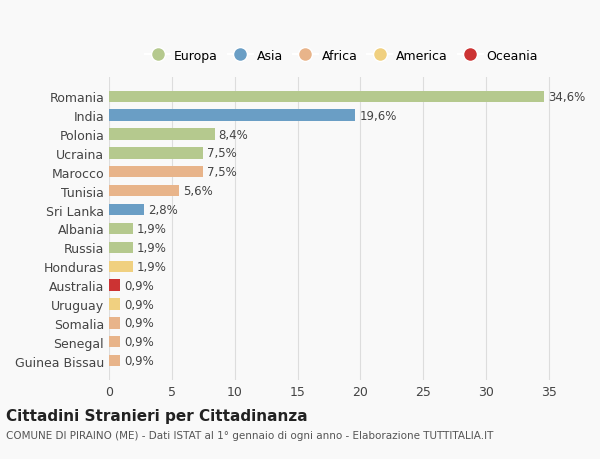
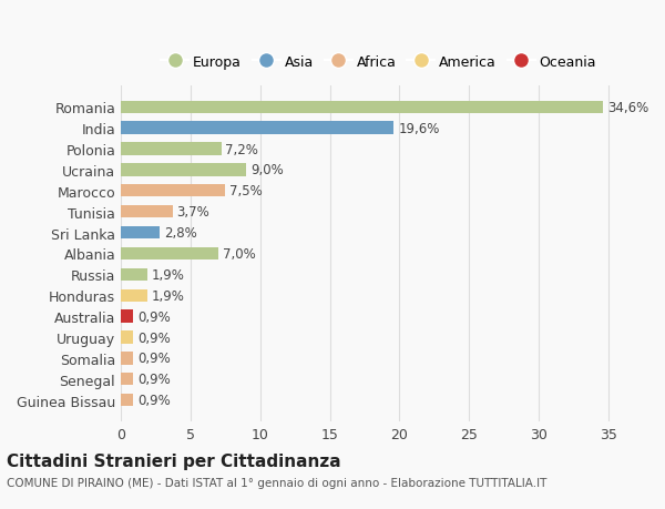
Polonia: 8,4% -> 7,2%
Ucraina: 7,5% -> 9,0%
Tunisia: 5,6% -> 3,7%
Albania: 1,9% -> 7,0%
